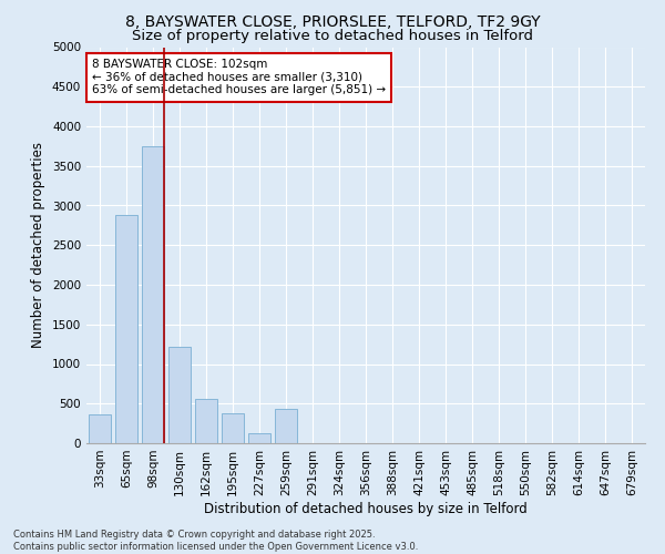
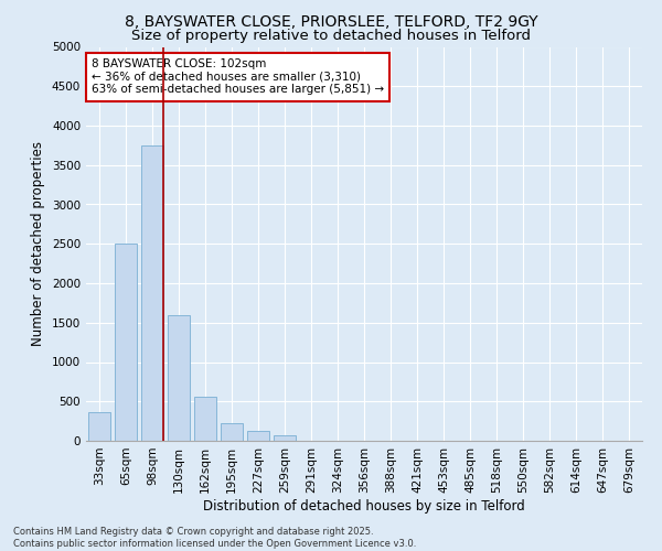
65sqm: 2880 -> 2500
130sqm: 1220 -> 1600
195sqm: 380 -> 230
259sqm: 440 -> 70
